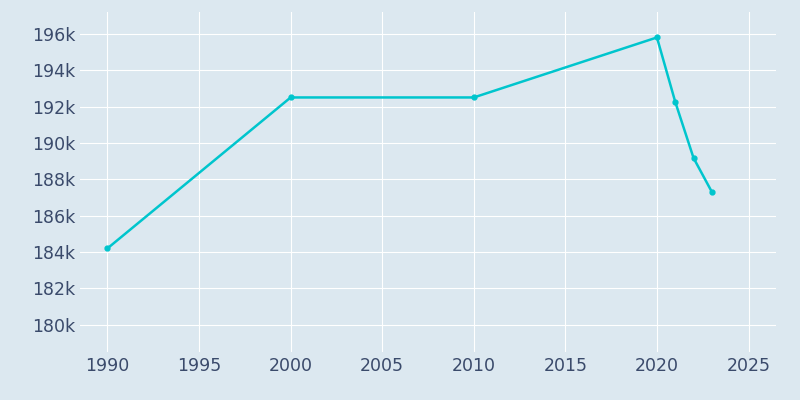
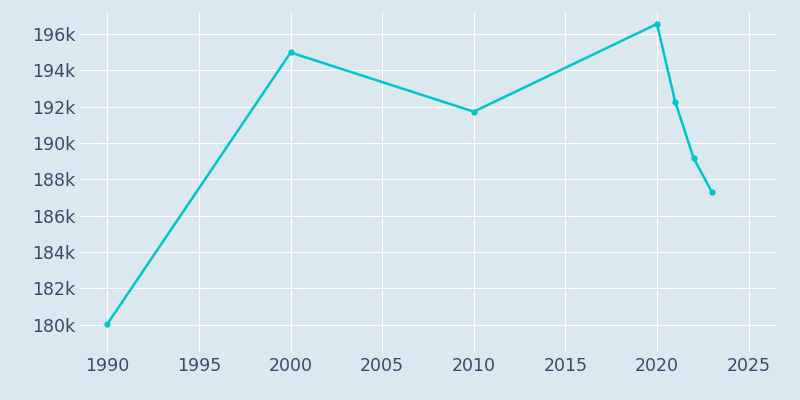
1990: 184.2k -> 180.1k
2000: 192.5k -> 195.0k
2010: 192.5k -> 191.7k
2020: 195.8k -> 196.5k
